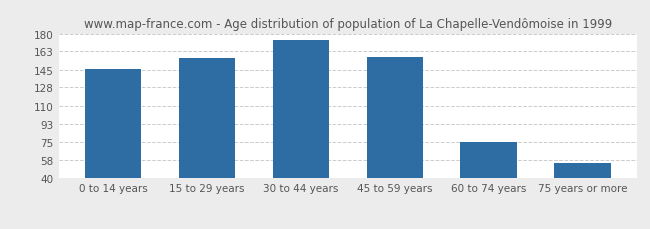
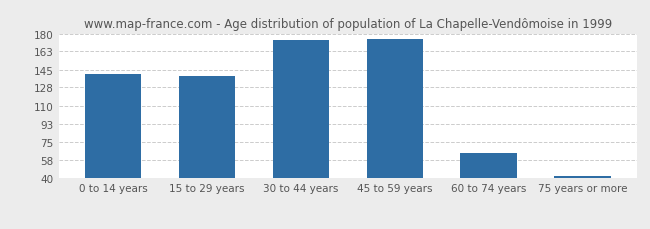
0 to 14 years: 146 -> 141
15 to 29 years: 156 -> 139
45 to 59 years: 157 -> 175
60 to 74 years: 75 -> 65
75 years or more: 55 -> 42
